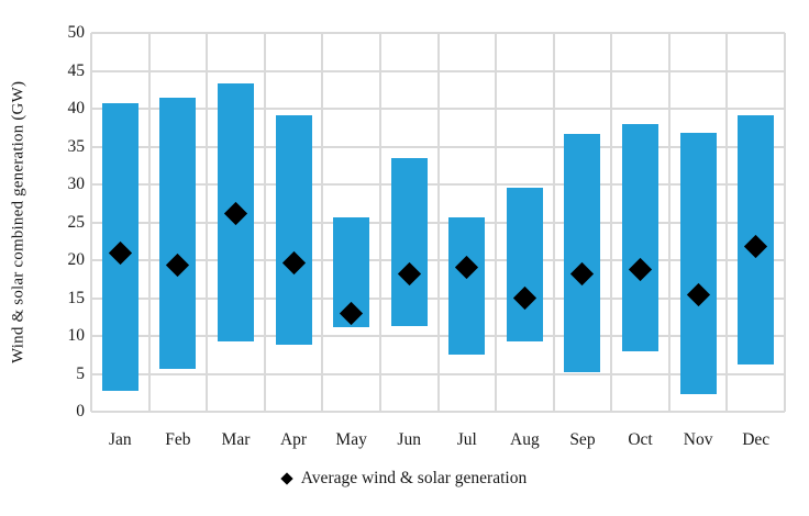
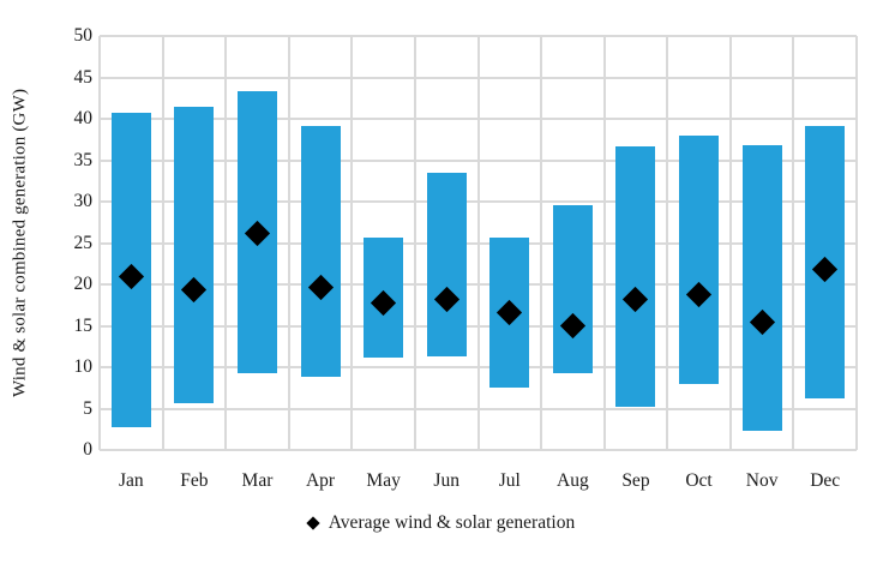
Average wind & solar generation/May: 13 -> 18
Average wind & solar generation/Jul: 19 -> 17
